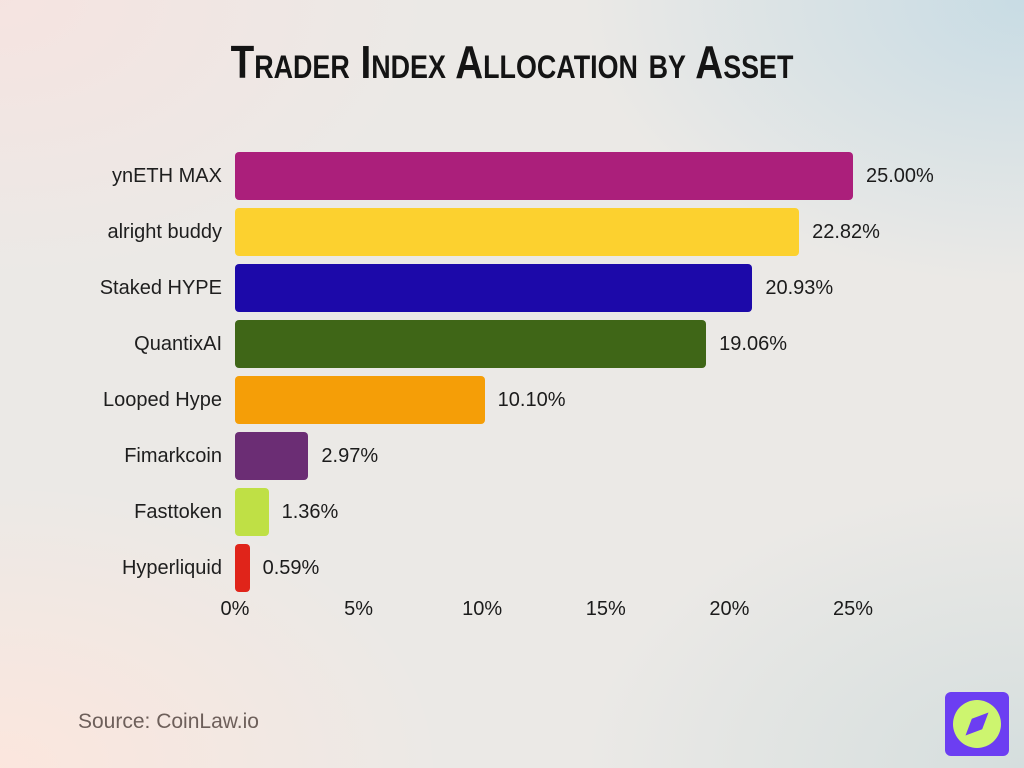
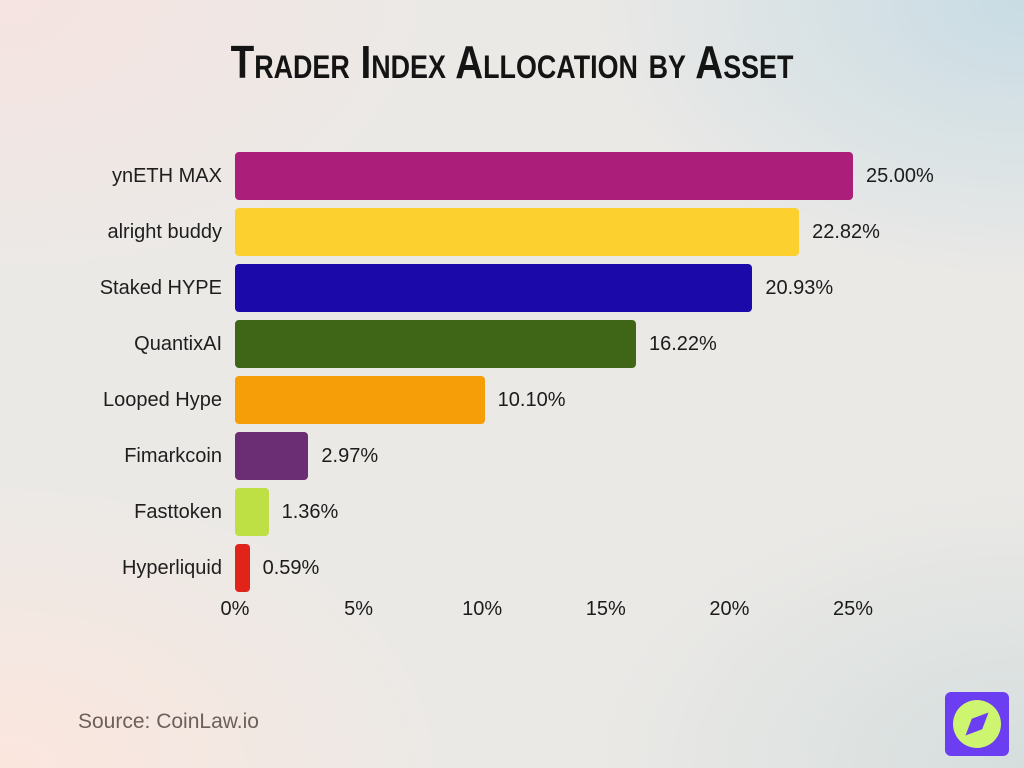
QuantixAI: 19.06% -> 16.22%
